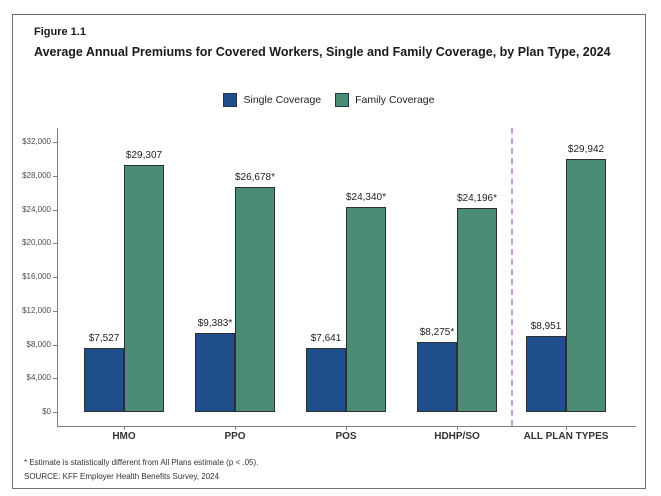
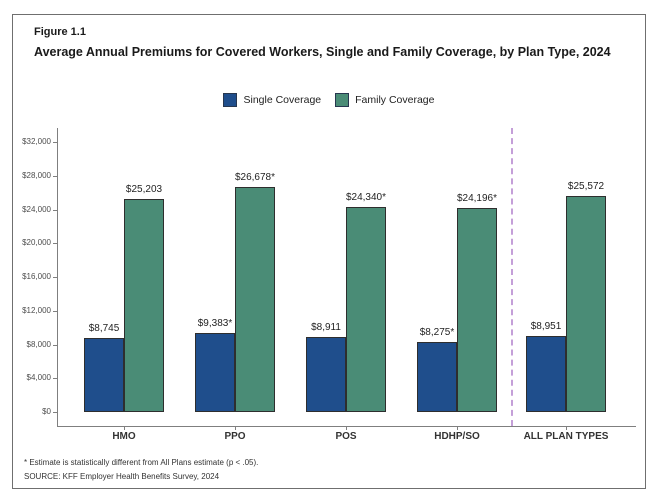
Single Coverage/HMO: $7,527 -> $8,745
Family Coverage/HMO: $29,307 -> $25,203
Single Coverage/POS: $7,641 -> $8,911
Family Coverage/ALL PLAN TYPES: $29,942 -> $25,572
